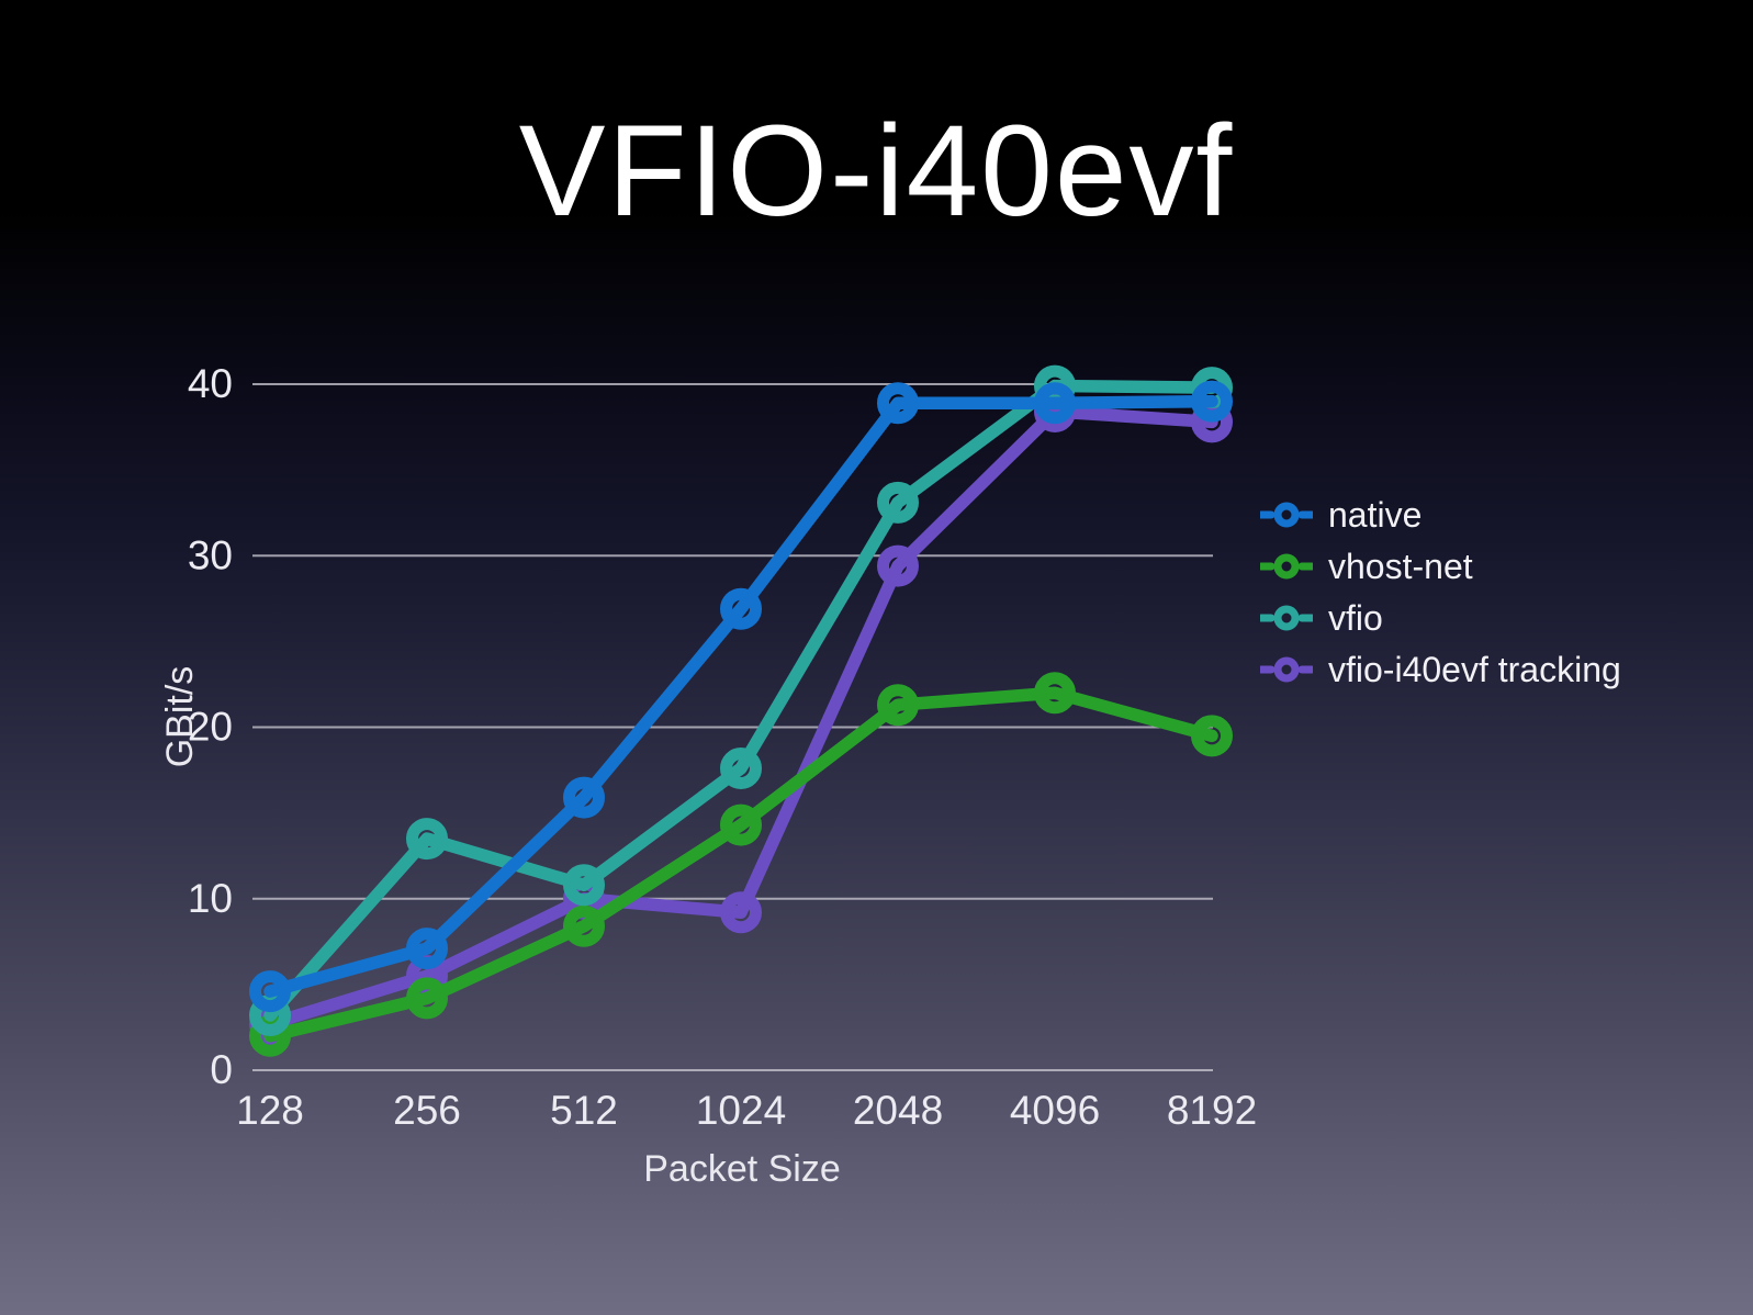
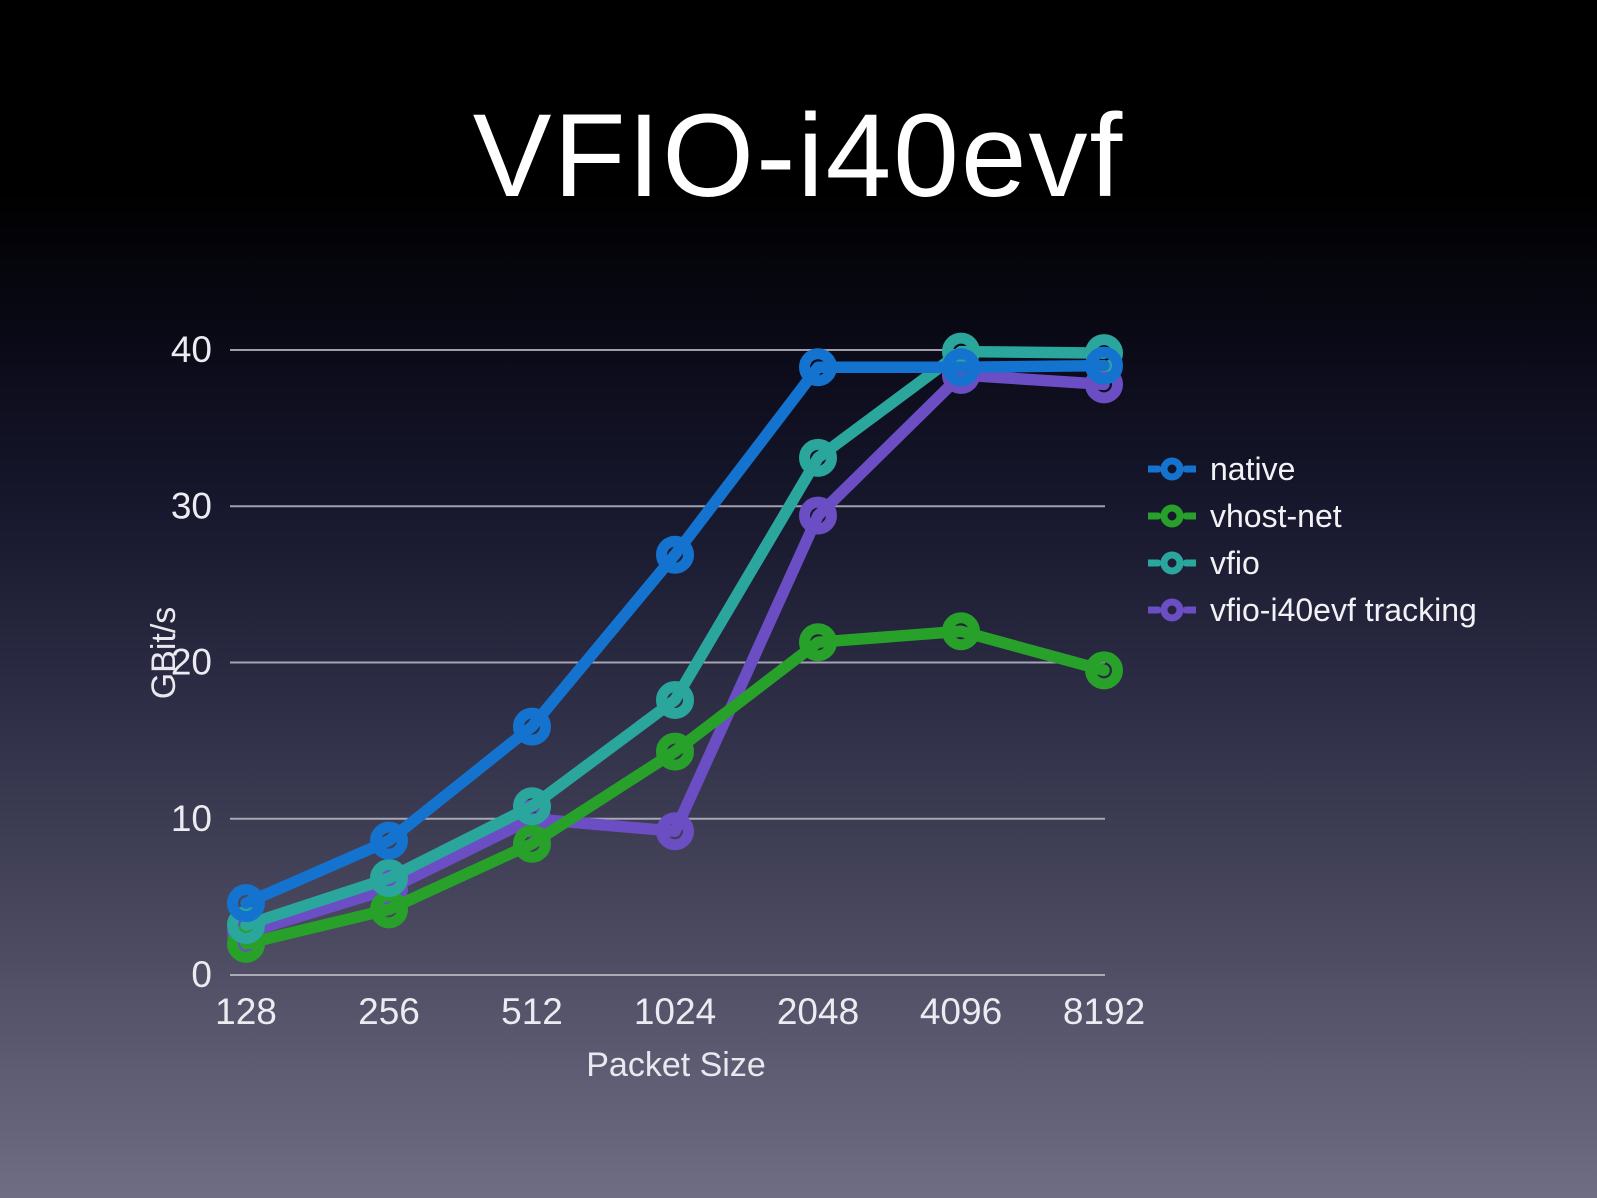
native/256: 7.1 -> 8.6
vfio/256: 13.5 -> 6.2
